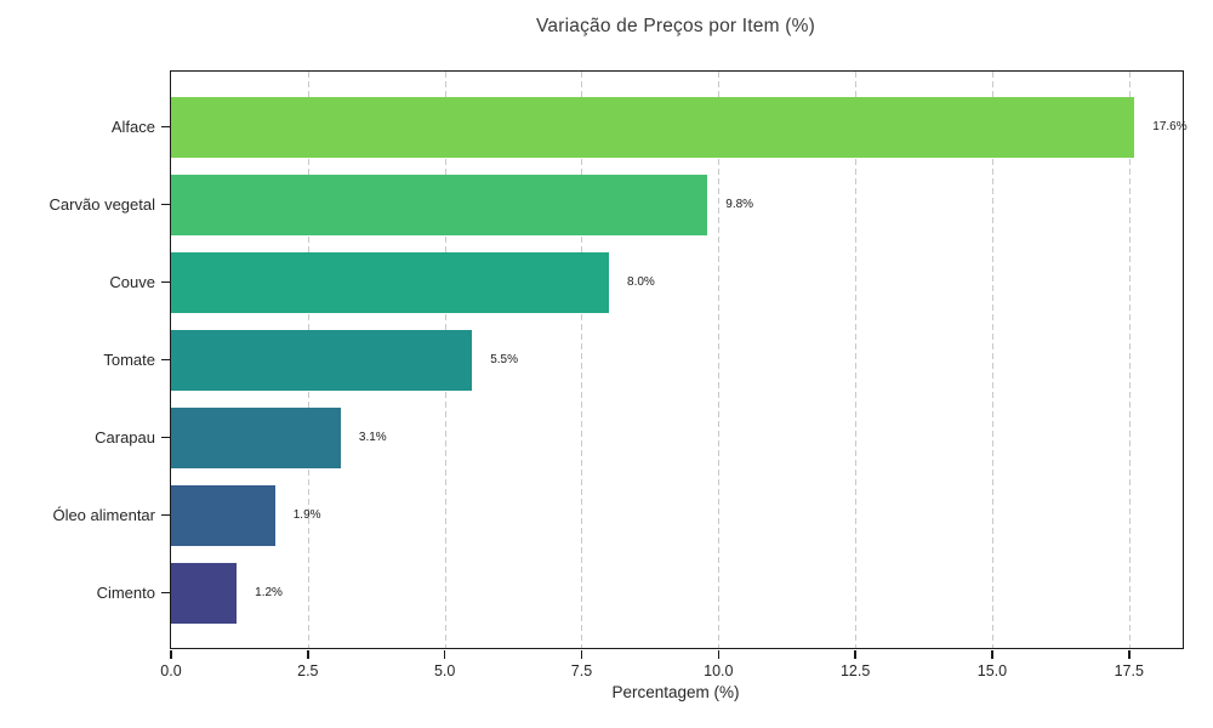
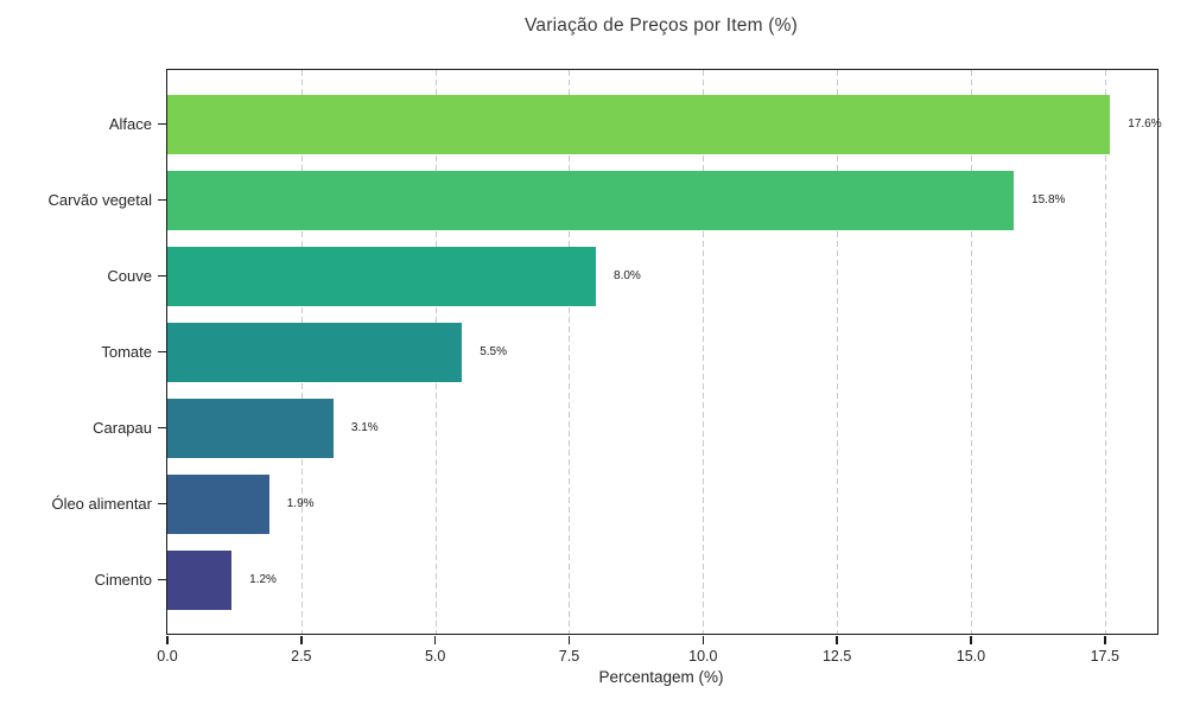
Carvão vegetal: 9.8% -> 15.8%
